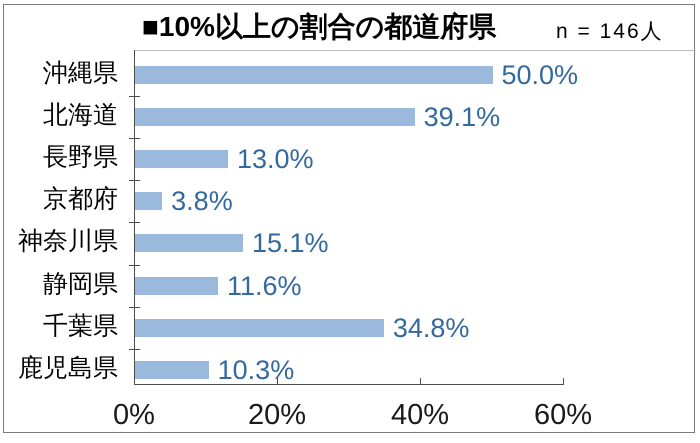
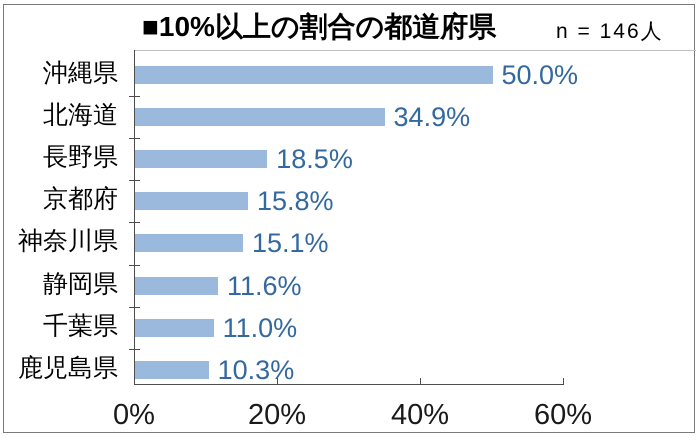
北海道: 39.1% -> 34.9%
長野県: 13.0% -> 18.5%
京都府: 3.8% -> 15.8%
千葉県: 34.8% -> 11.0%
